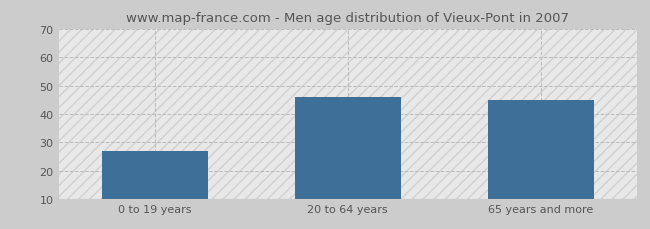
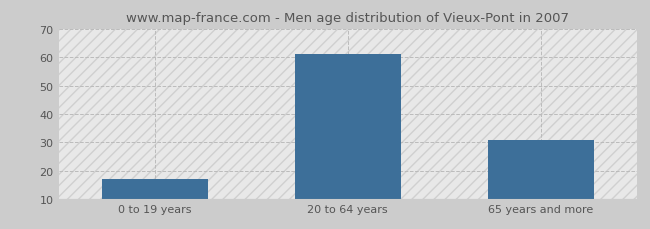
0 to 19 years: 27 -> 17
20 to 64 years: 46 -> 61
65 years and more: 45 -> 31
